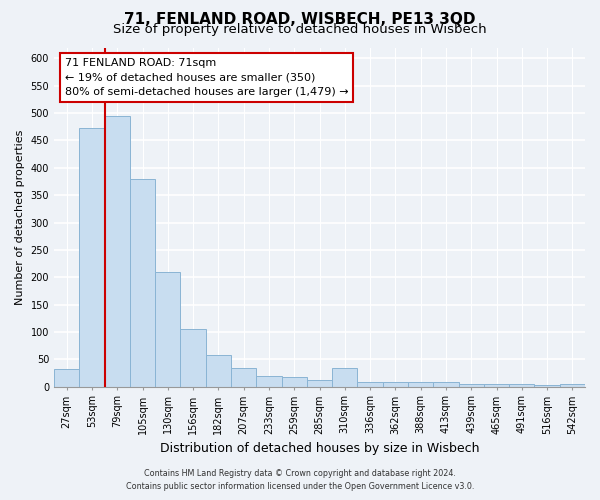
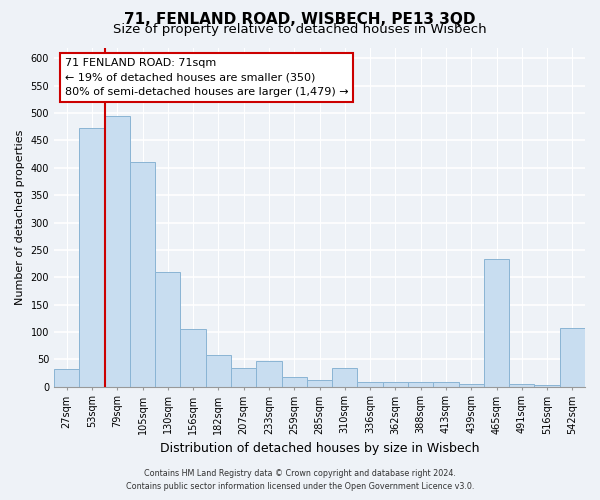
105sqm: 380 -> 410
233sqm: 20 -> 46
465sqm: 5 -> 234
542sqm: 5 -> 108
